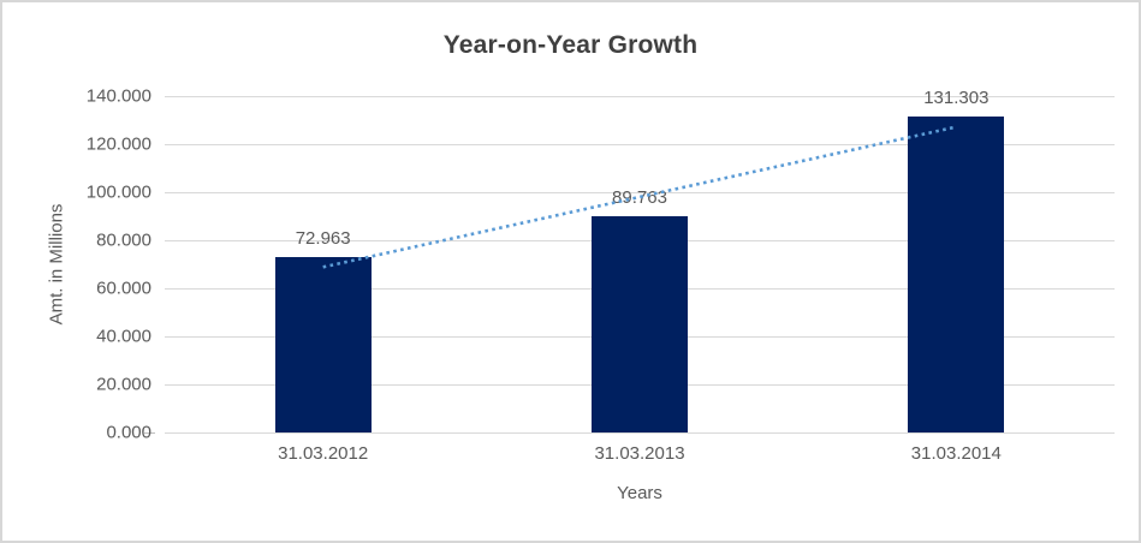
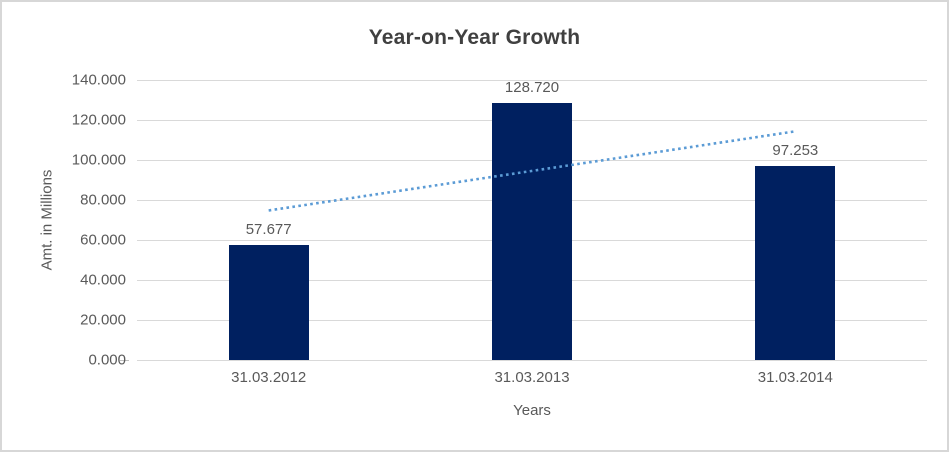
31.03.2012: 72.963 -> 57.677
31.03.2013: 89.763 -> 128.720
31.03.2014: 131.303 -> 97.253
